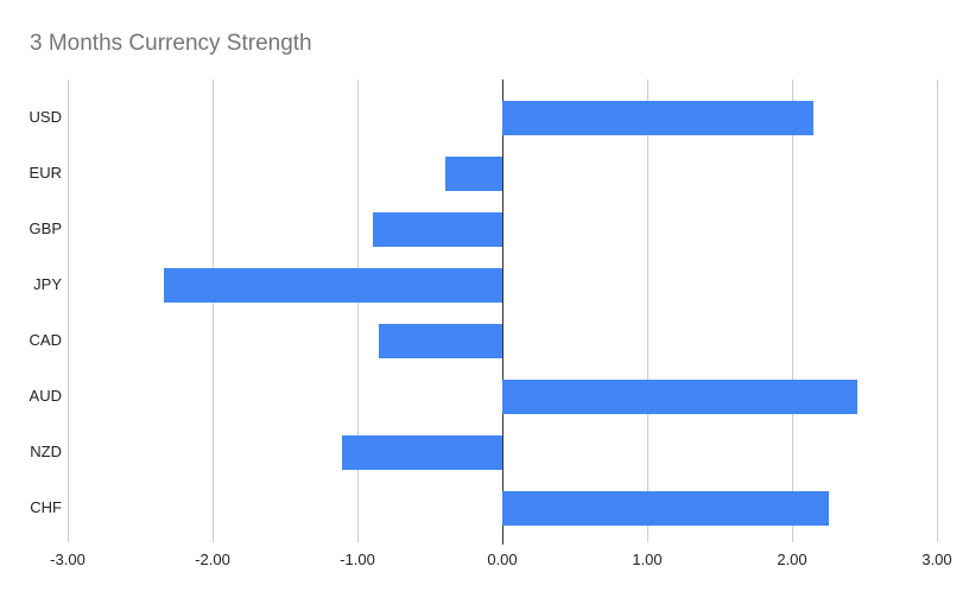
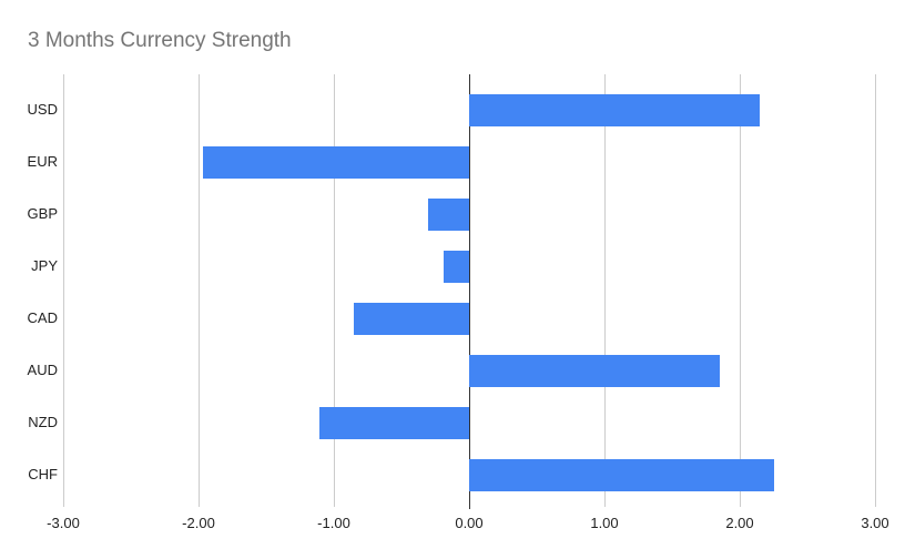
EUR: -0.39 -> -1.97
GBP: -0.89 -> -0.30
JPY: -2.34 -> -0.19
AUD: 2.45 -> 1.85
